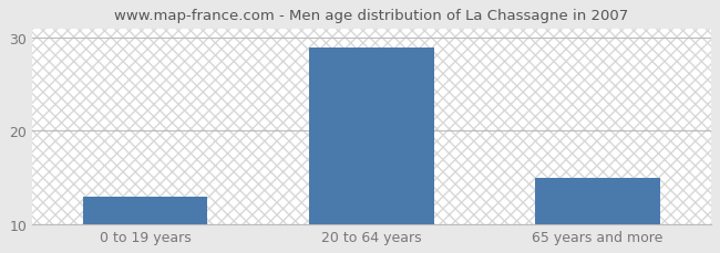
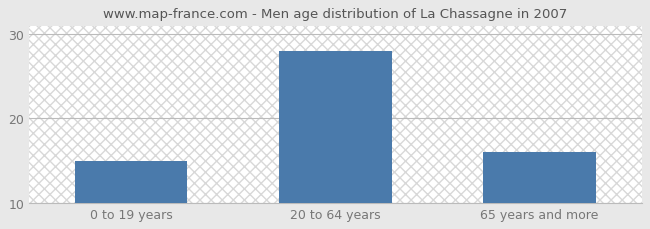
0 to 19 years: 13 -> 15
20 to 64 years: 29 -> 28
65 years and more: 15 -> 16
